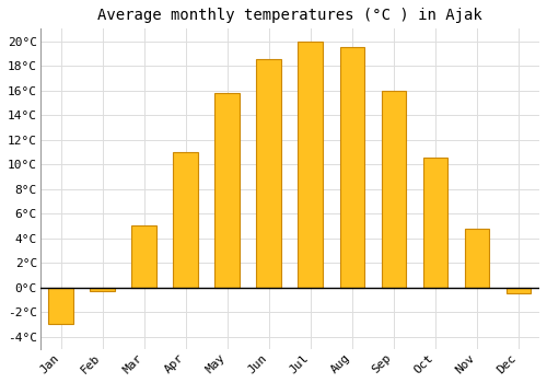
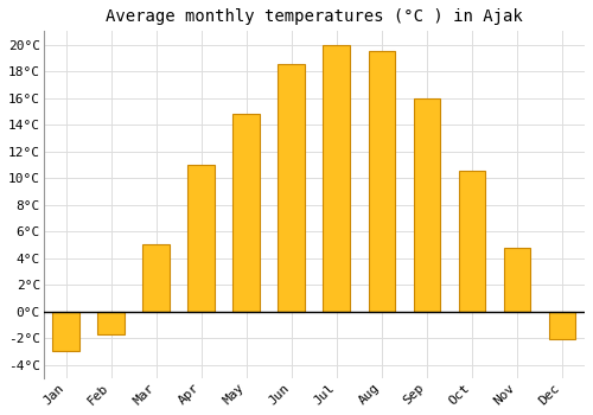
Feb: -0.3°C -> -1.7°C
May: 15.8°C -> 14.8°C
Dec: -0.5°C -> -2.1°C
